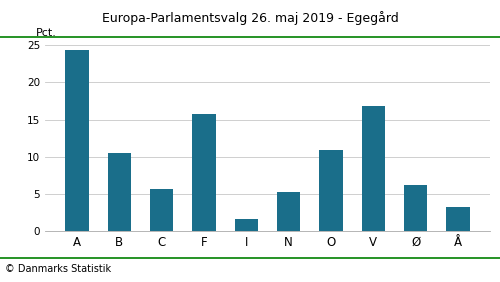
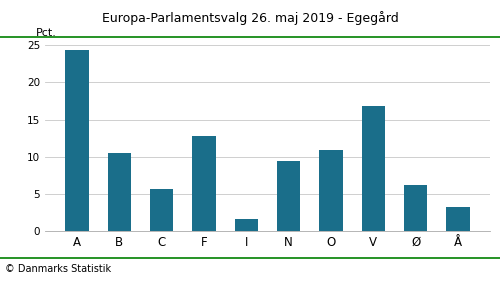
F: 15.8 -> 12.8
N: 5.3 -> 9.4
